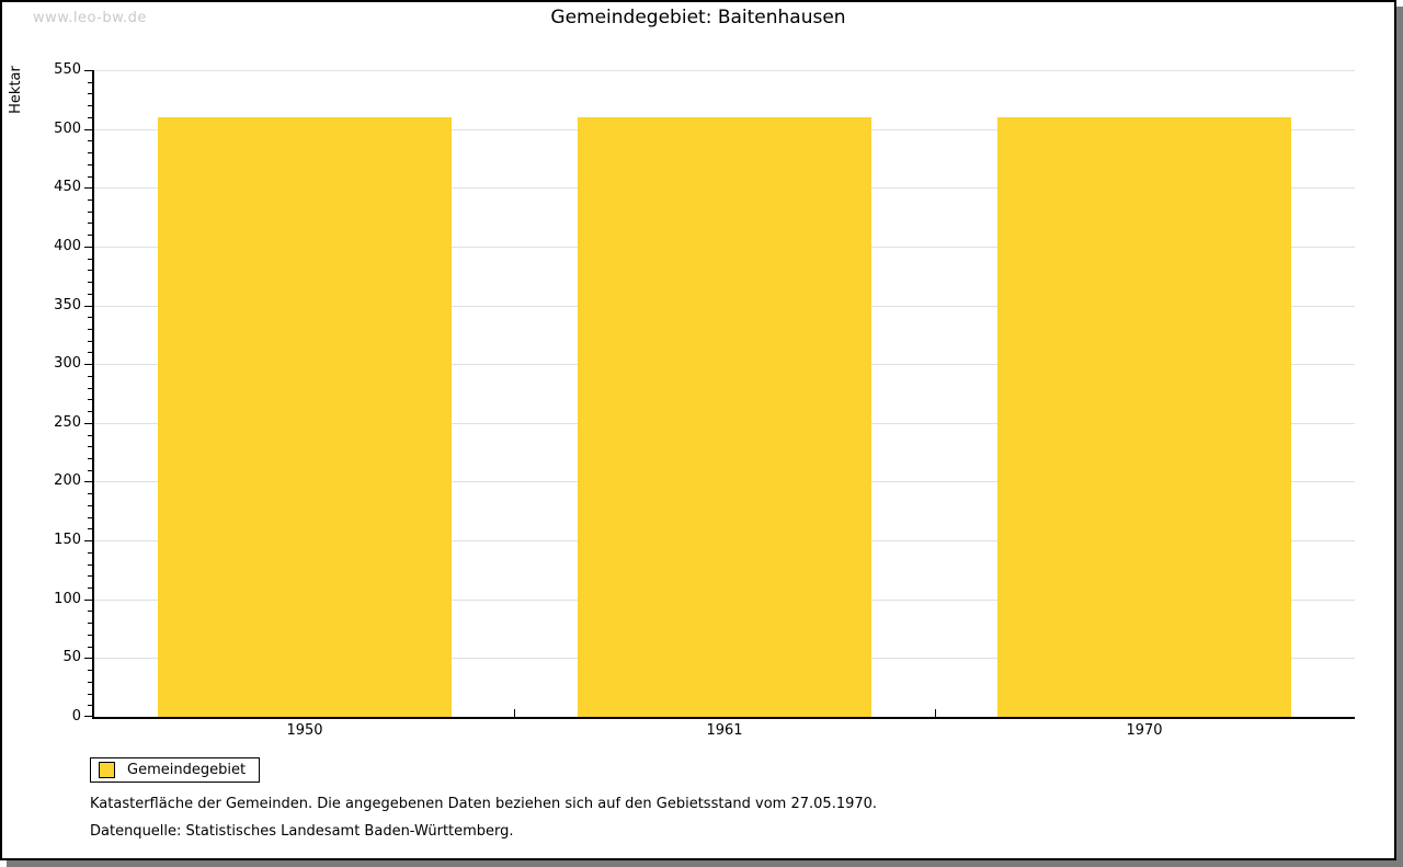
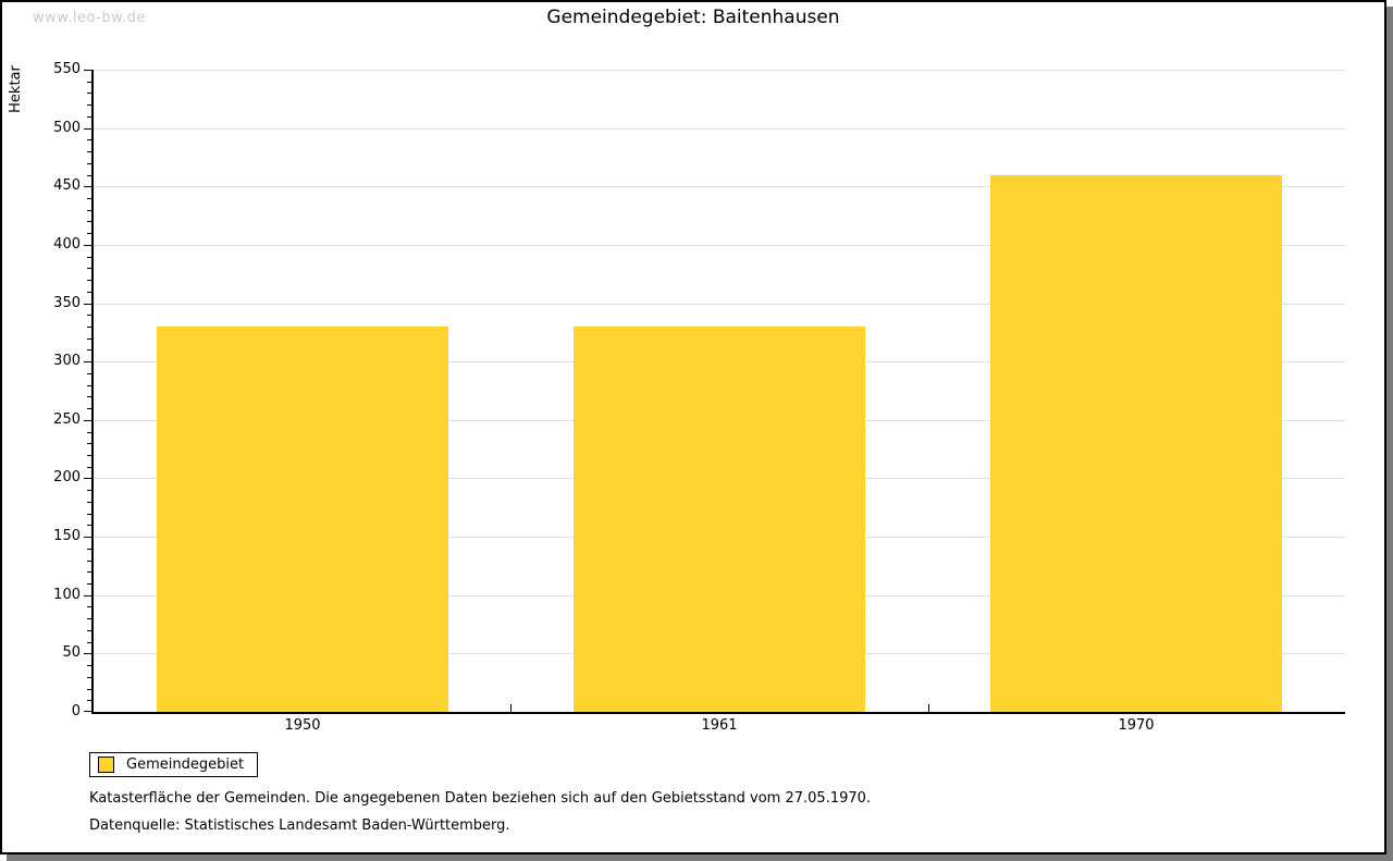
1950: 510 -> 330
1961: 510 -> 330
1970: 510 -> 460
